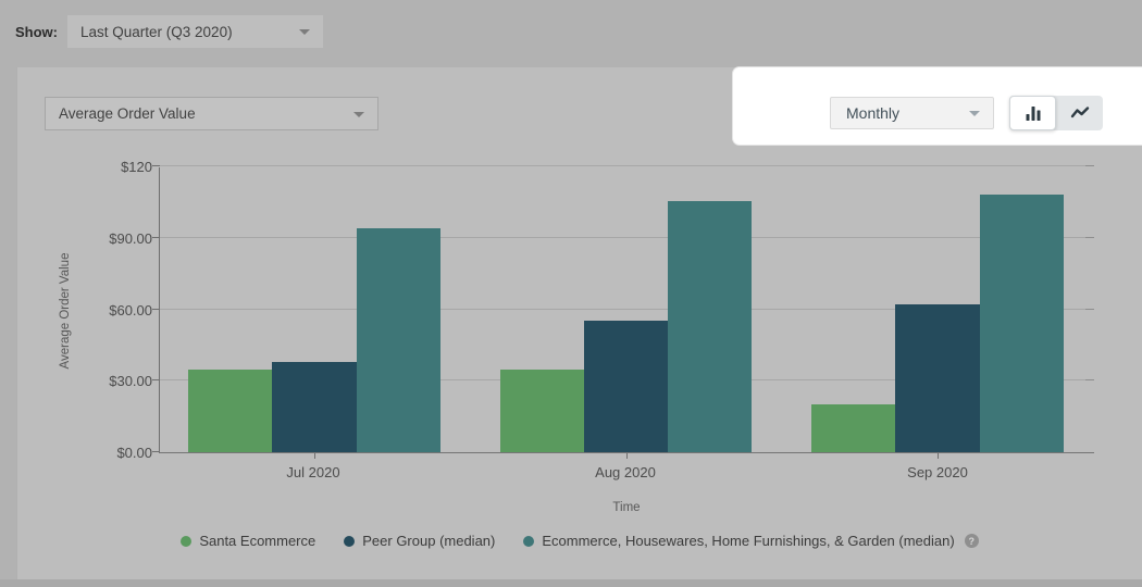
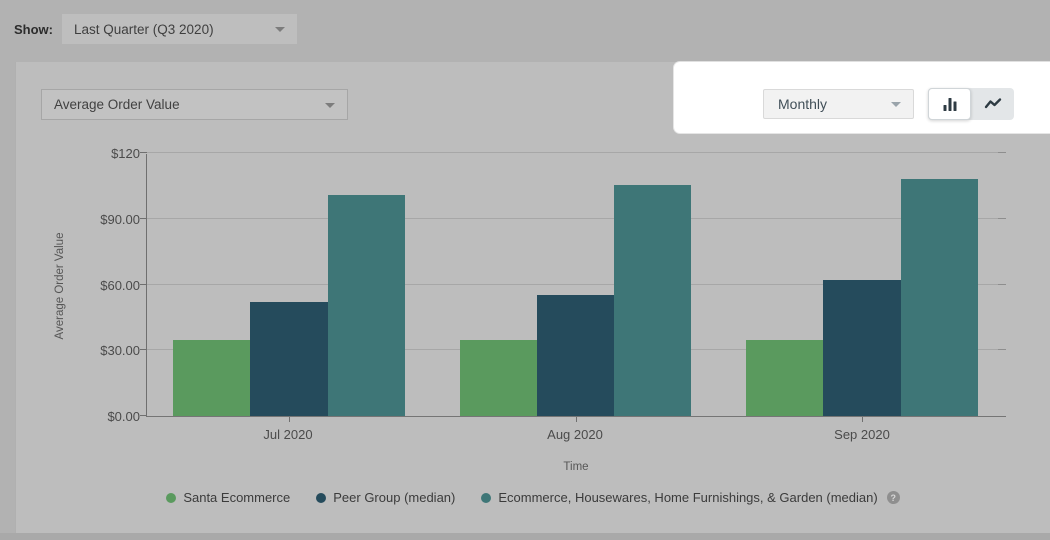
Peer Group (median)/Jul 2020: $38 -> $52
Ecommerce, Housewares, Home Furnishings, & Garden (median)/Jul 2020: $94 -> $101
Santa Ecommerce/Sep 2020: $20 -> $34
